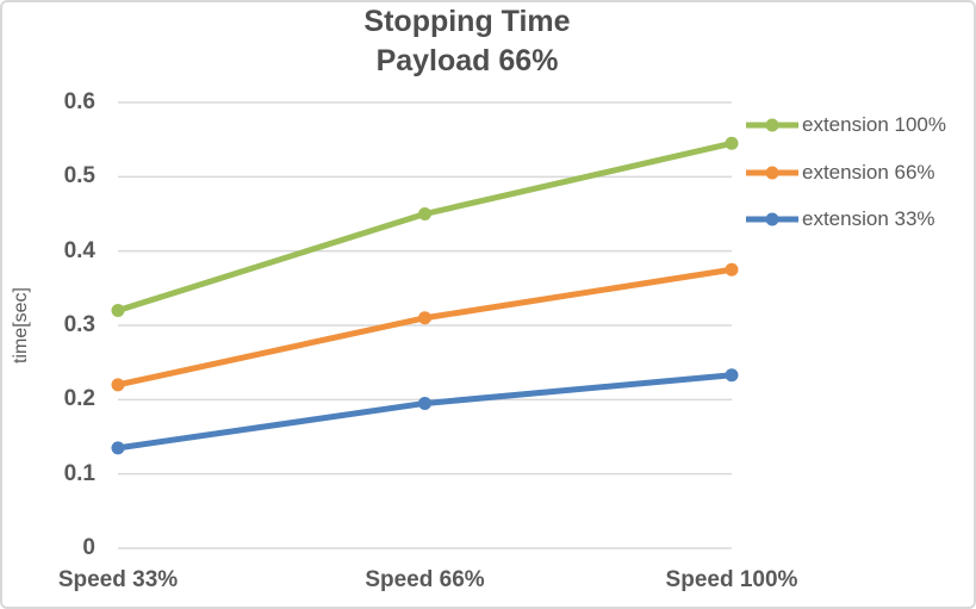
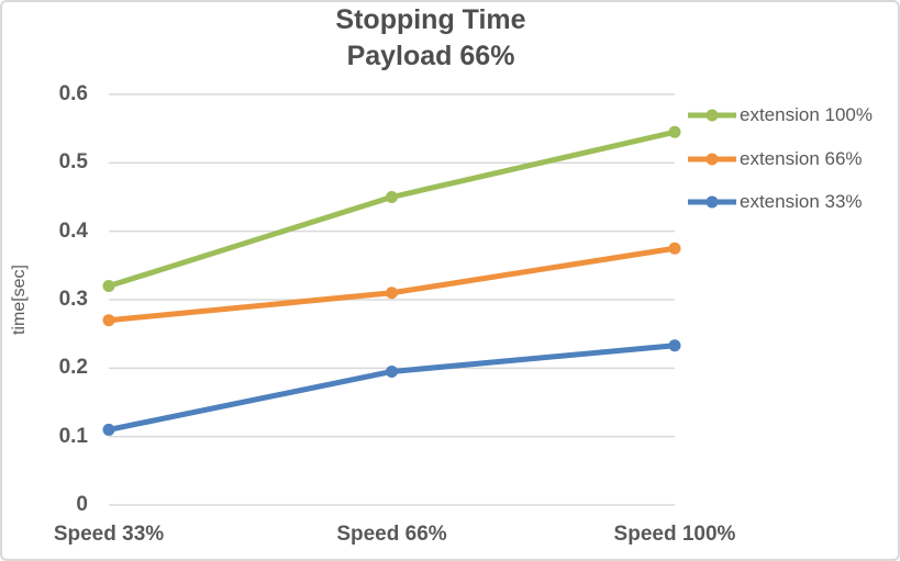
extension 66%/Speed 33%: 0.22 -> 0.27
extension 33%/Speed 33%: 0.14 -> 0.11
